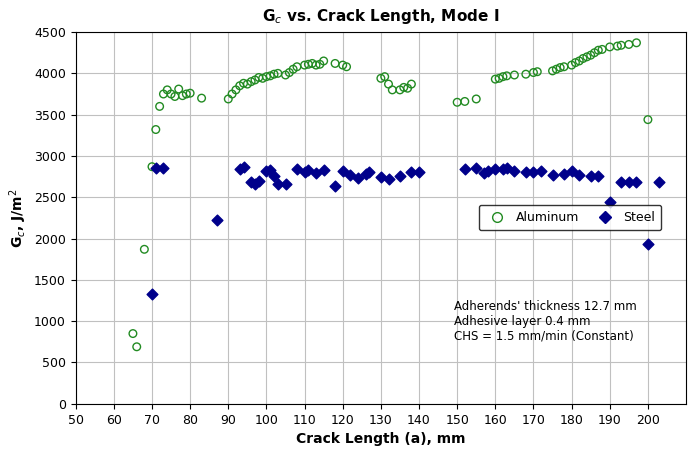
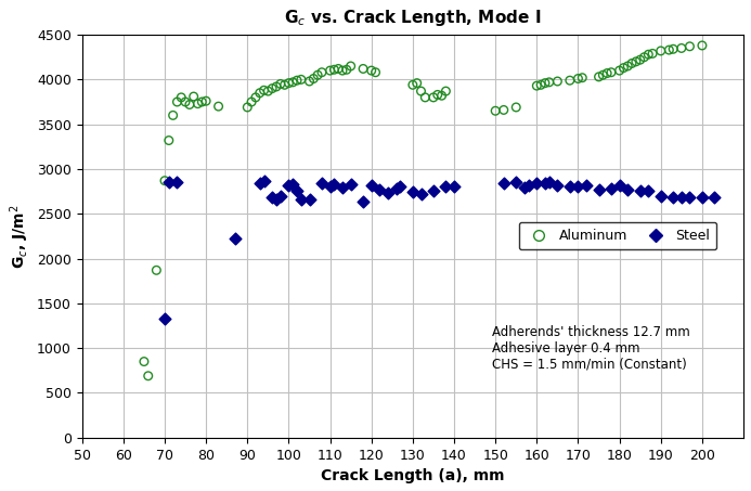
Steel/190: 2440 -> 2700
Aluminum/200: 3440 -> 4380
Steel/200: 1940 -> 2680
